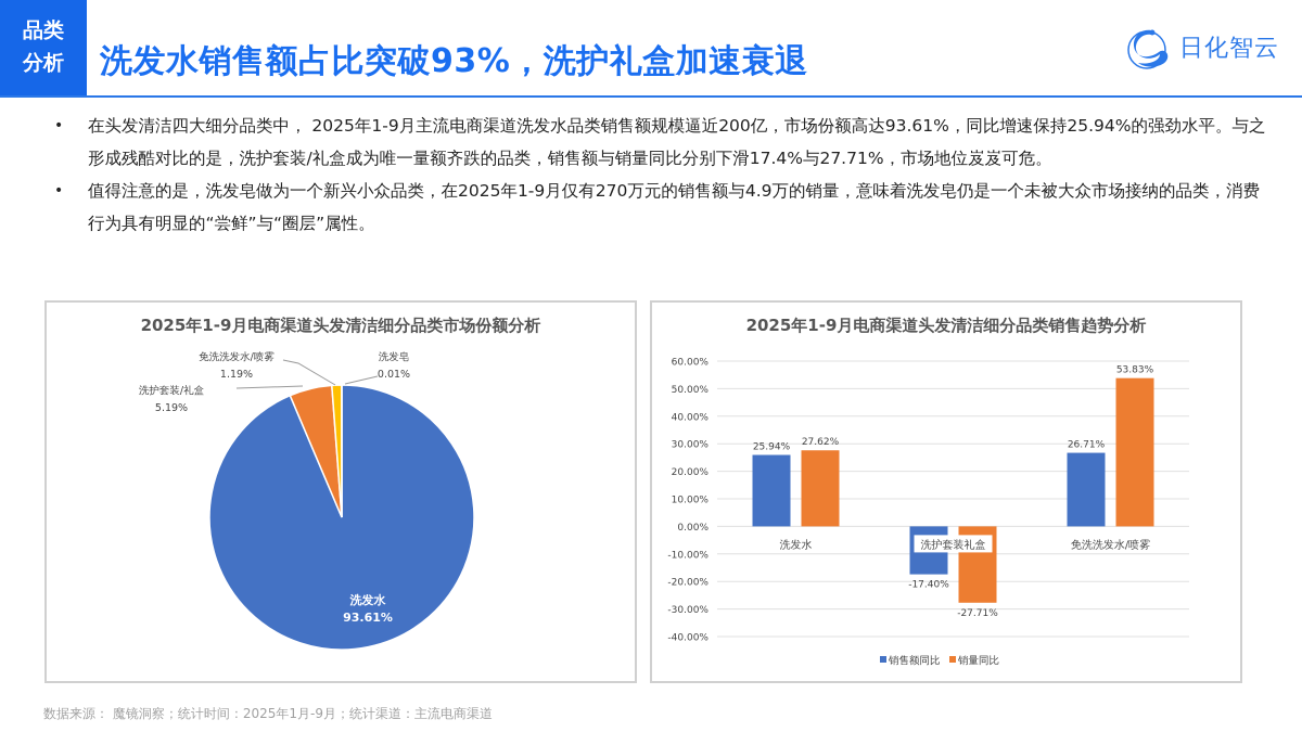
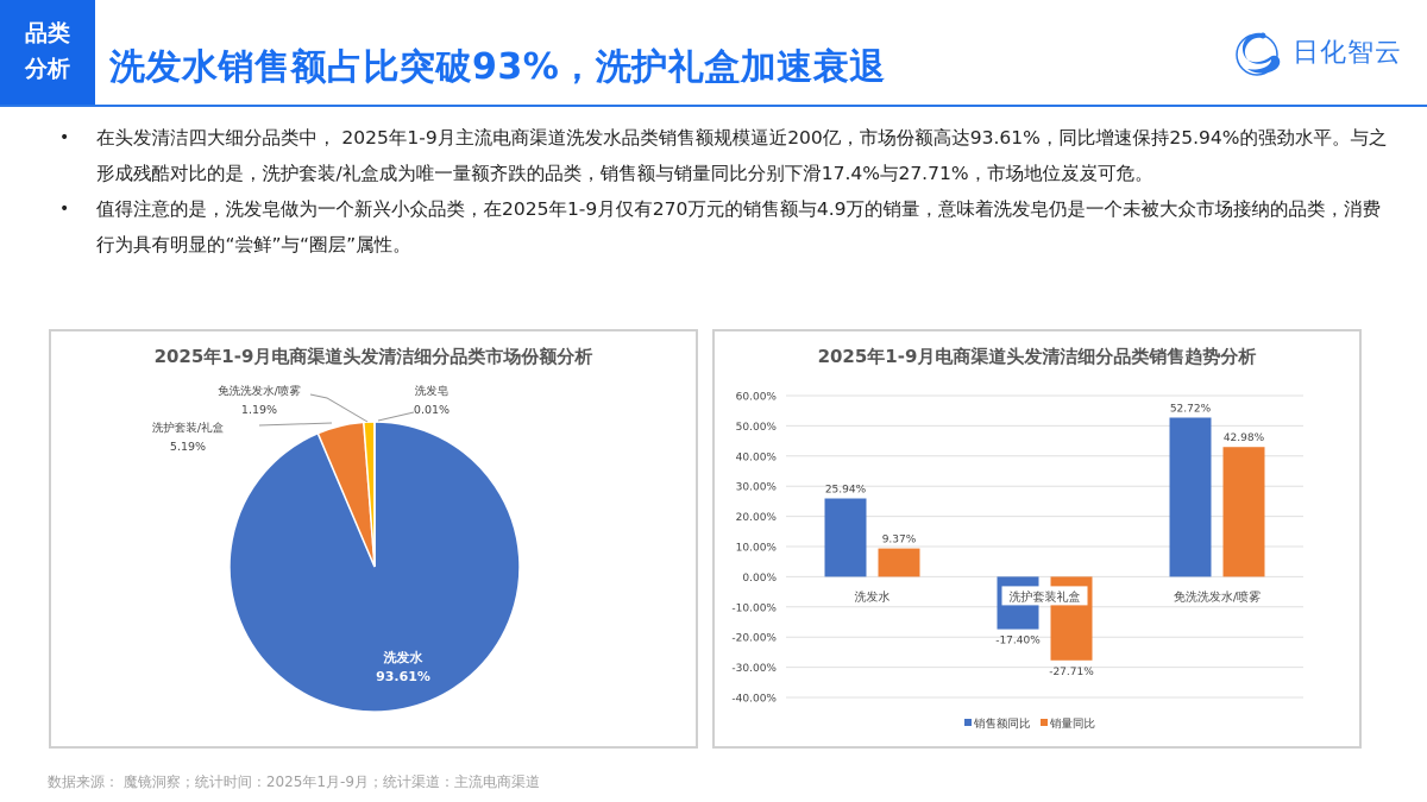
2025年1-9月电商渠道头发清洁细分品类销售趋势分析/销量同比/洗发水: 27.62% -> 9.37%
2025年1-9月电商渠道头发清洁细分品类销售趋势分析/销售额同比/免洗洗发水/喷雾: 26.71% -> 52.72%
2025年1-9月电商渠道头发清洁细分品类销售趋势分析/销量同比/免洗洗发水/喷雾: 53.83% -> 42.98%
